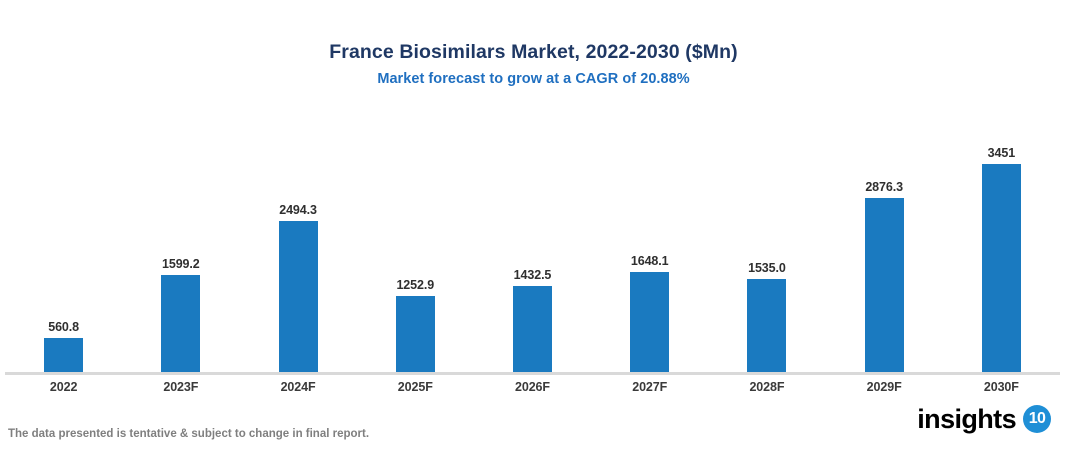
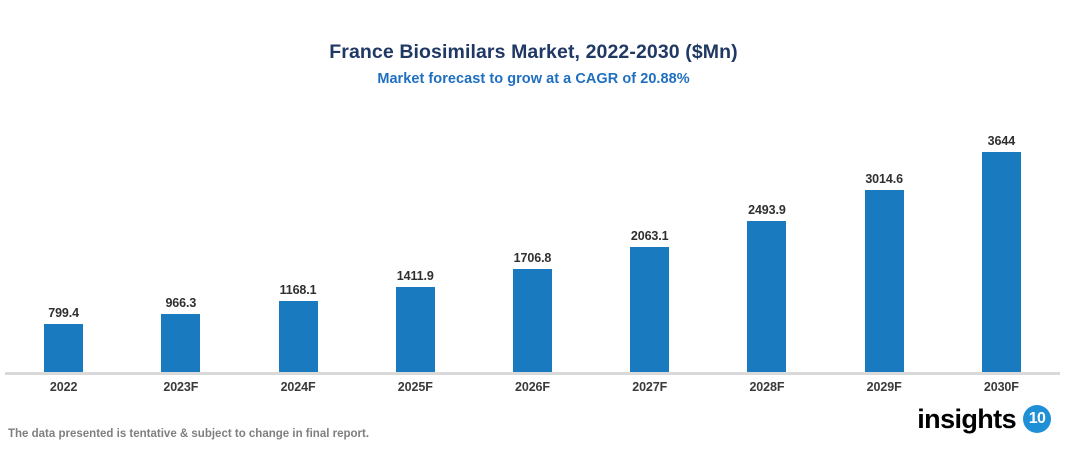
2022: 560.8 -> 799.4
2023F: 1599.2 -> 966.3
2024F: 2494.3 -> 1168.1
2025F: 1252.9 -> 1411.9
2026F: 1432.5 -> 1706.8
2027F: 1648.1 -> 2063.1
2028F: 1535.0 -> 2493.9
2029F: 2876.3 -> 3014.6
2030F: 3451 -> 3644
